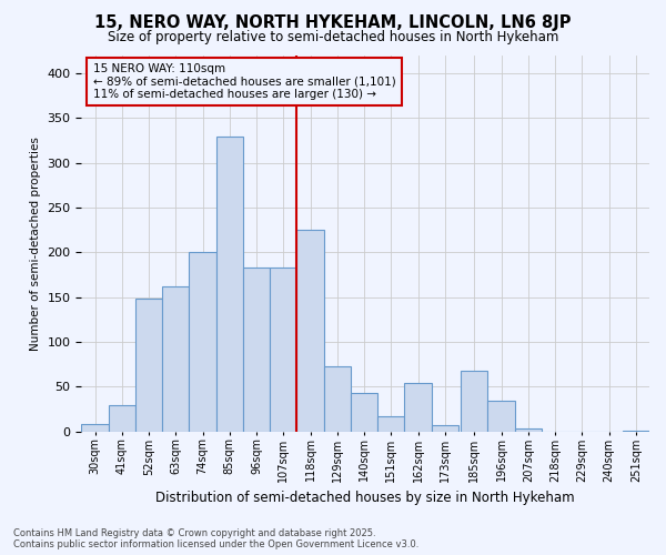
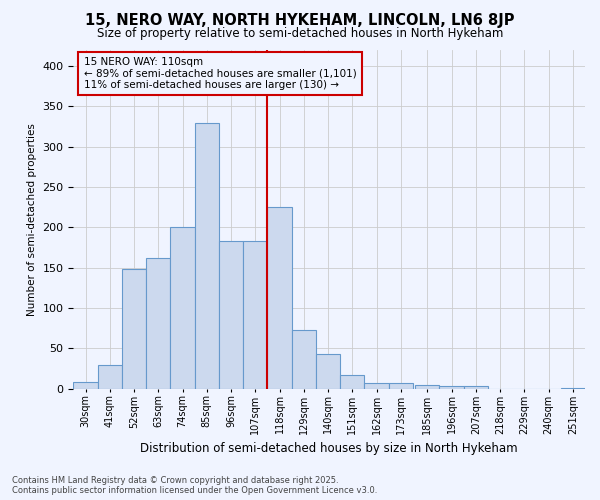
162sqm: 54 -> 7
185sqm: 68 -> 5
196sqm: 34 -> 4
